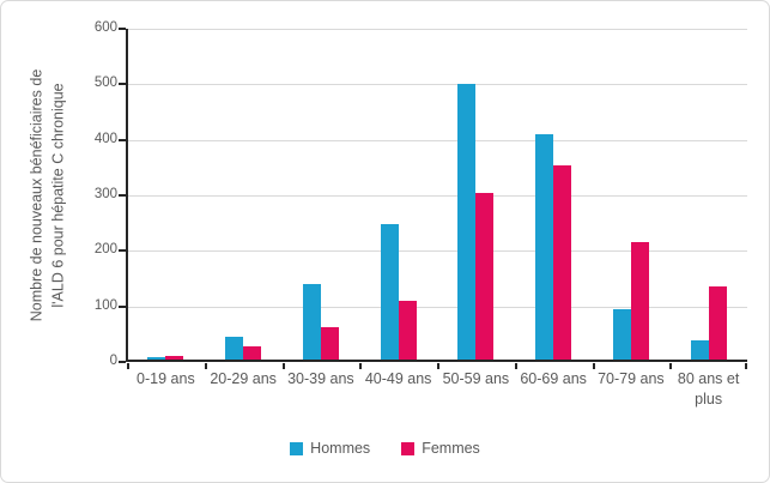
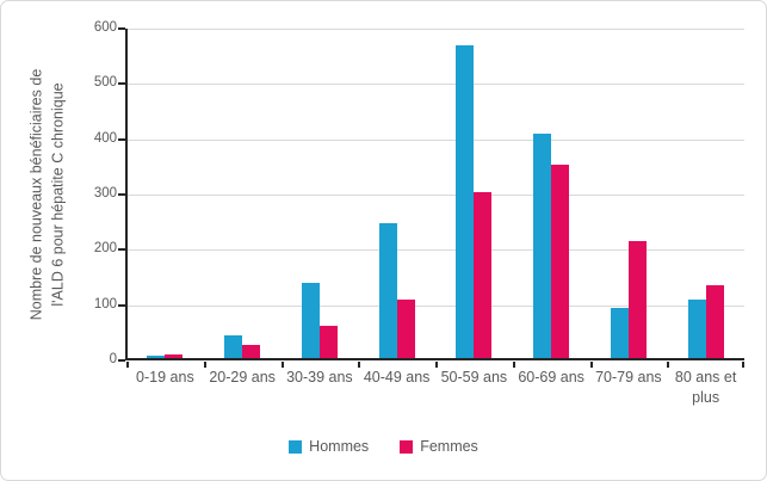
Hommes/50-59 ans: 500 -> 570
Hommes/80 ans et plus: 40 -> 110
